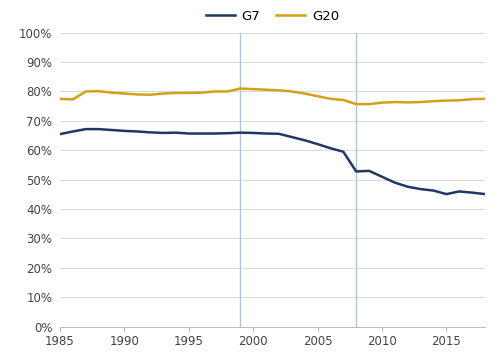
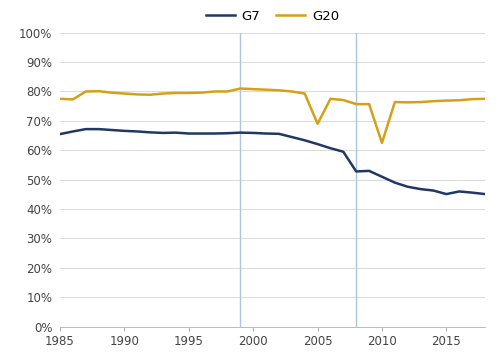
G20/2005: 78.4% -> 69.0%
G20/2010: 76.2% -> 62.5%
